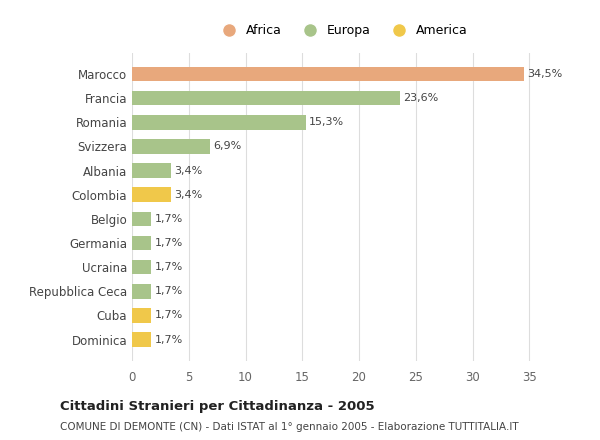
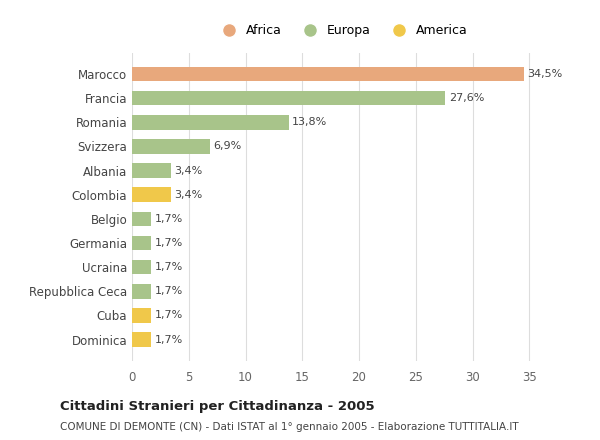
Francia: 23,6% -> 27,6%
Romania: 15,3% -> 13,8%
